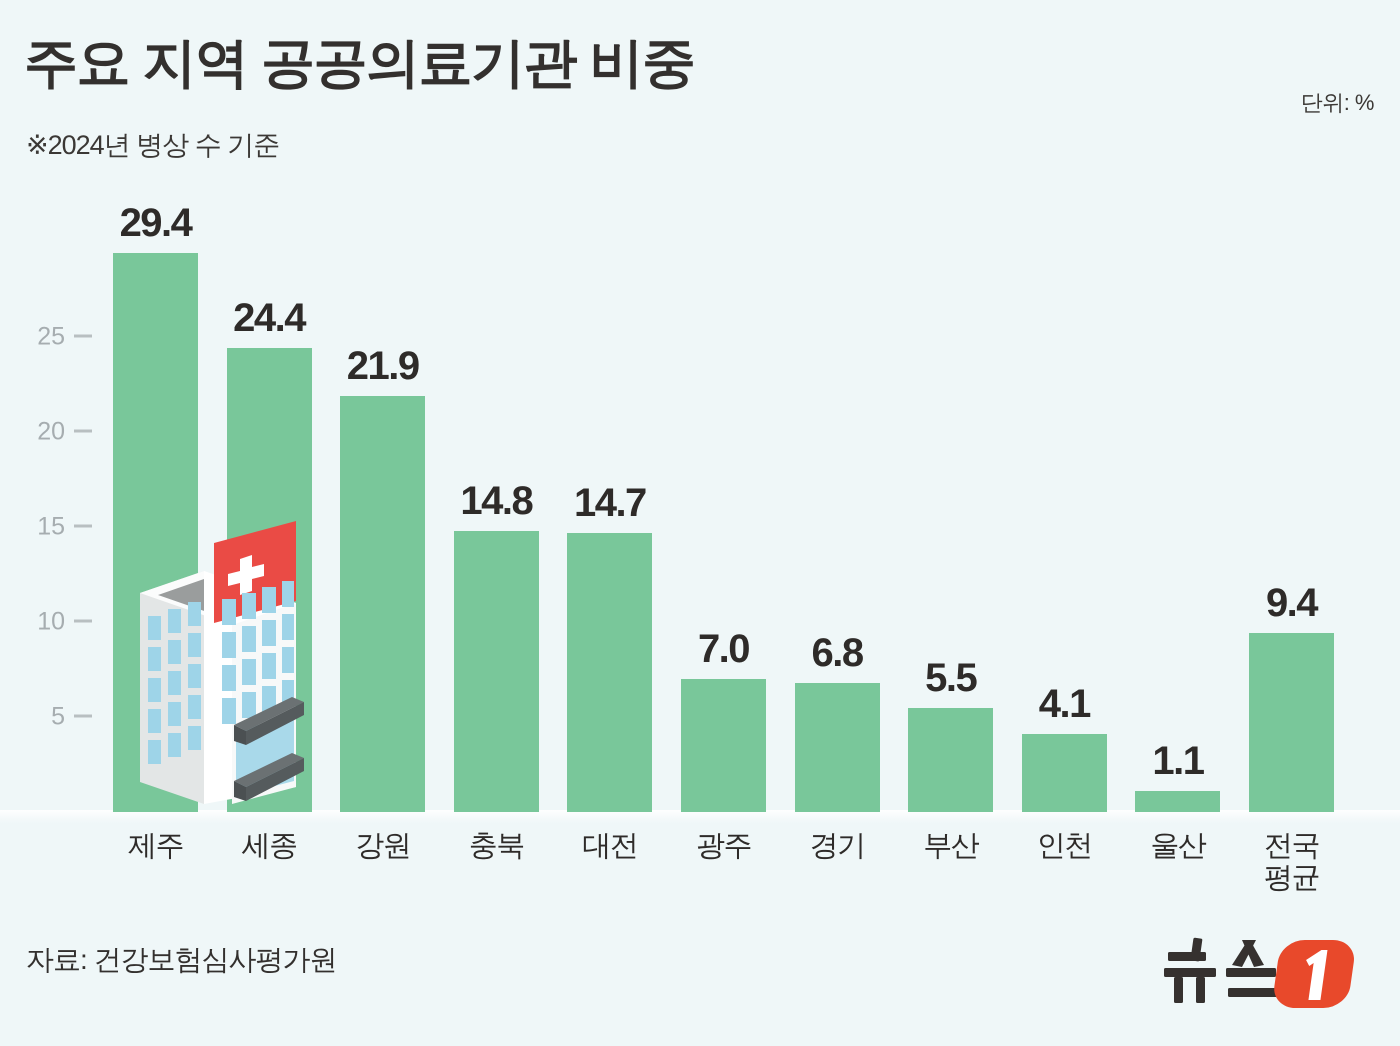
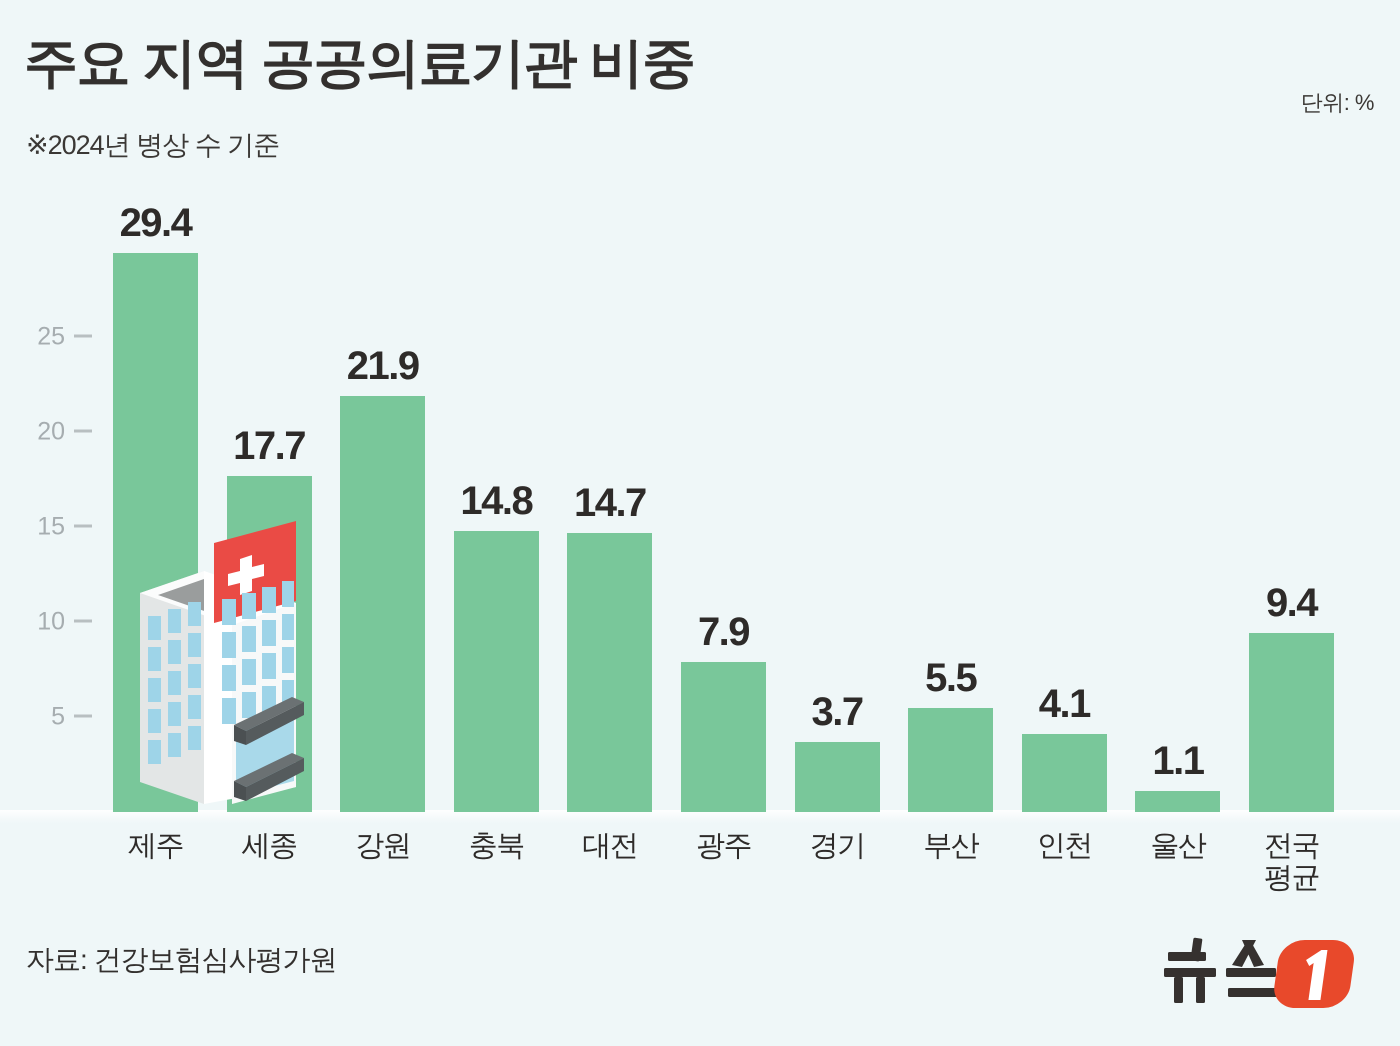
세종: 24.4 -> 17.7
광주: 7.0 -> 7.9
경기: 6.8 -> 3.7
